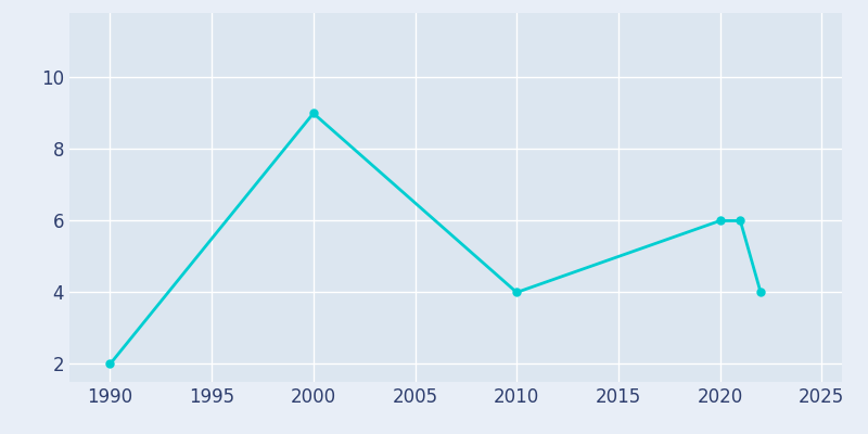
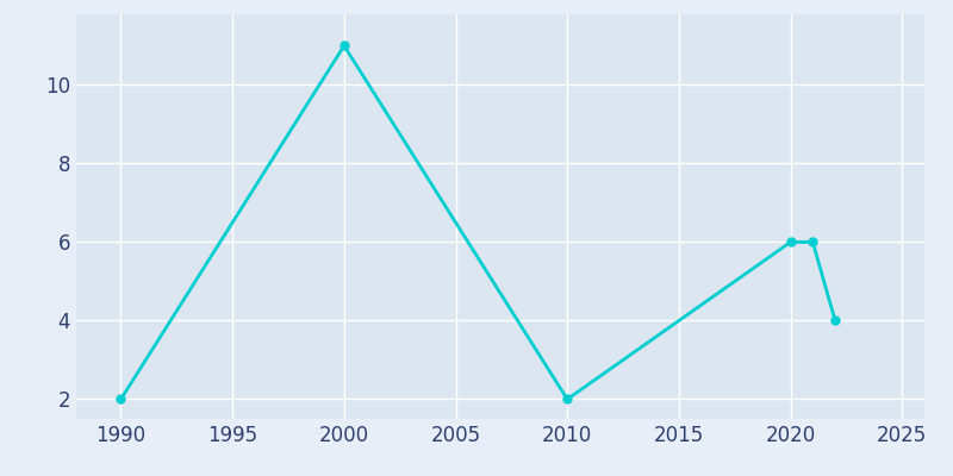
2000: 9 -> 11
2010: 4 -> 2
